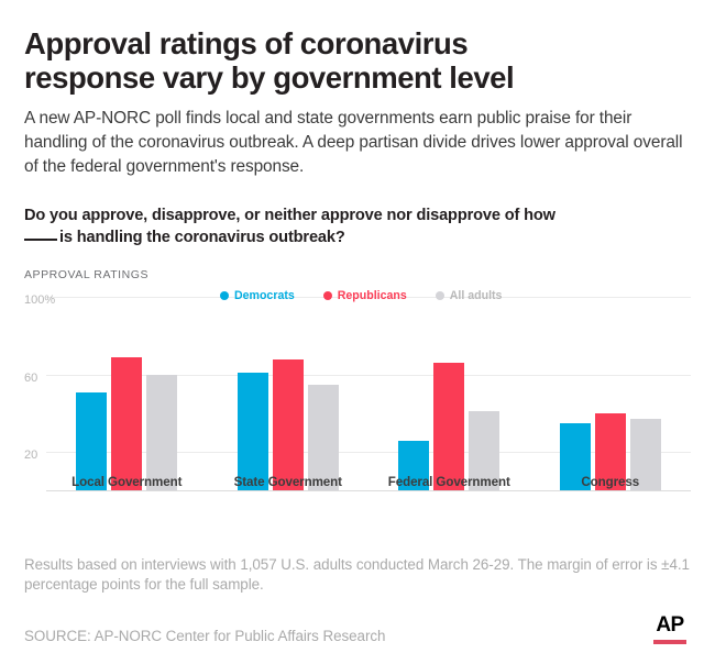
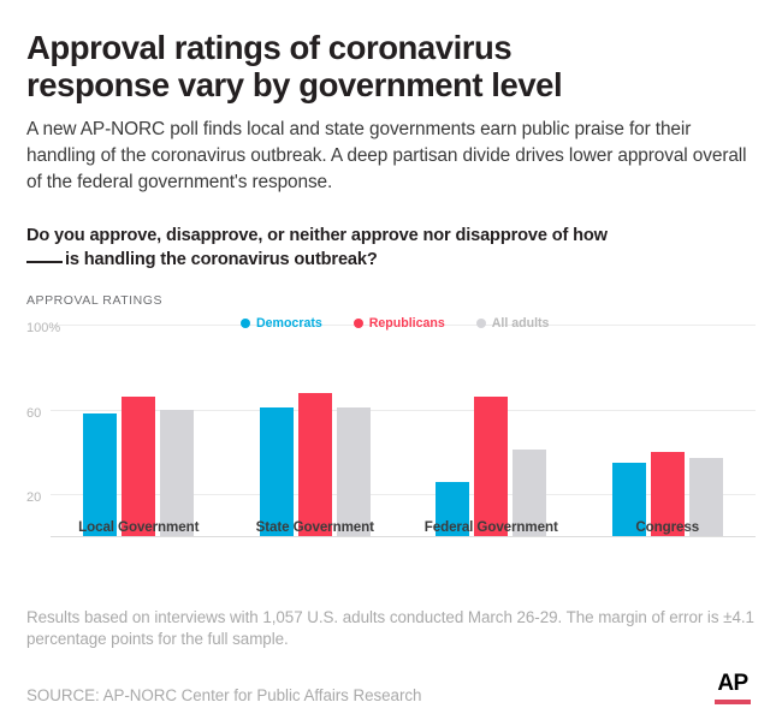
Democrats/Local Government: 51% -> 58%
Republicans/Local Government: 69% -> 66%
All adults/State Government: 55% -> 61%
